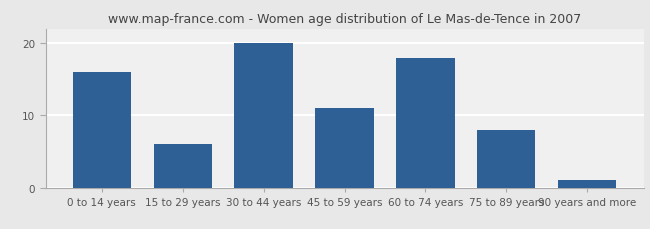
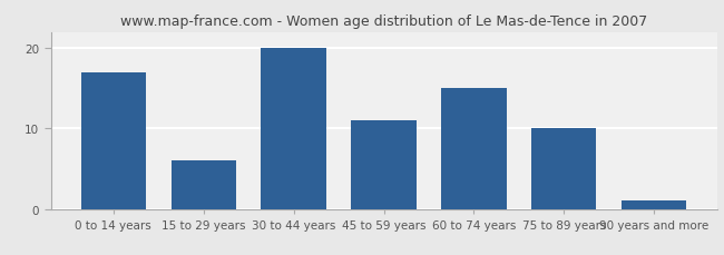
0 to 14 years: 16 -> 17
60 to 74 years: 18 -> 15
75 to 89 years: 8 -> 10
